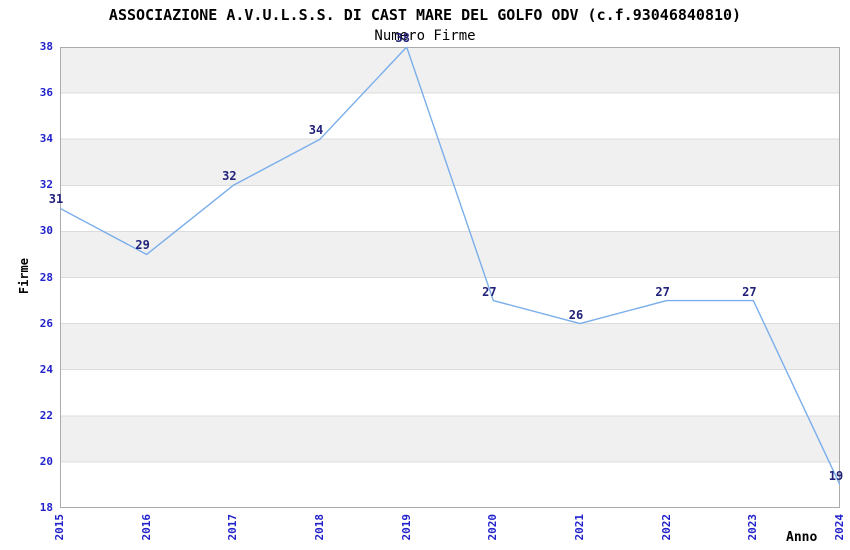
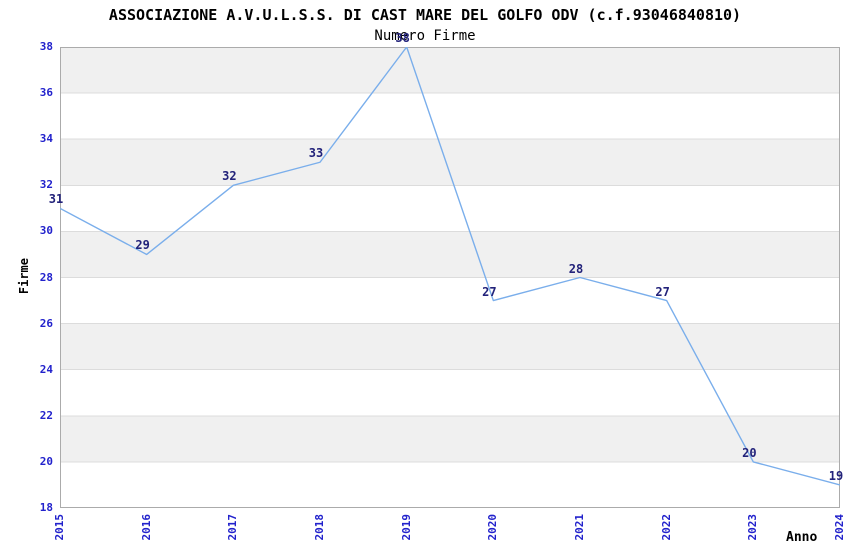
2018: 34 -> 33
2021: 26 -> 28
2023: 27 -> 20
